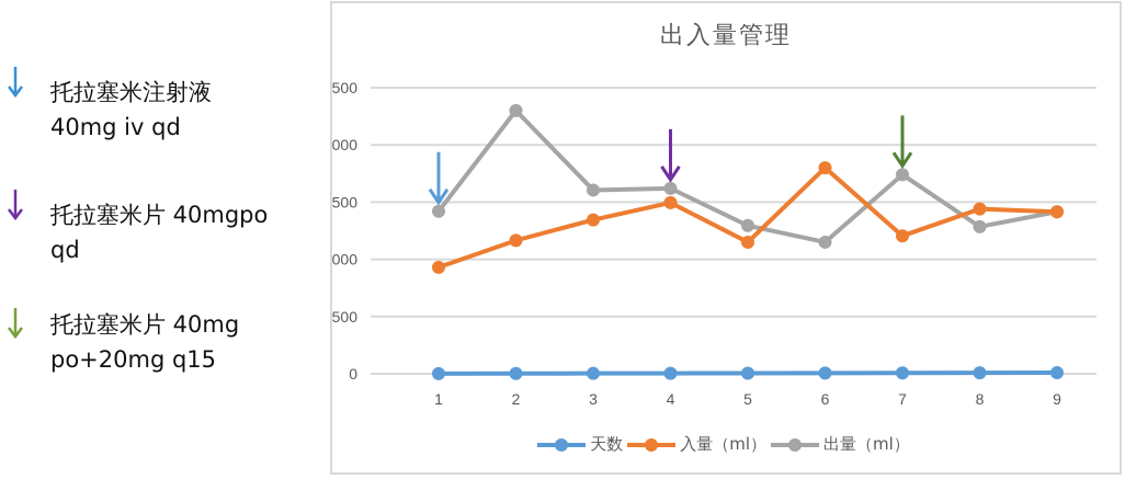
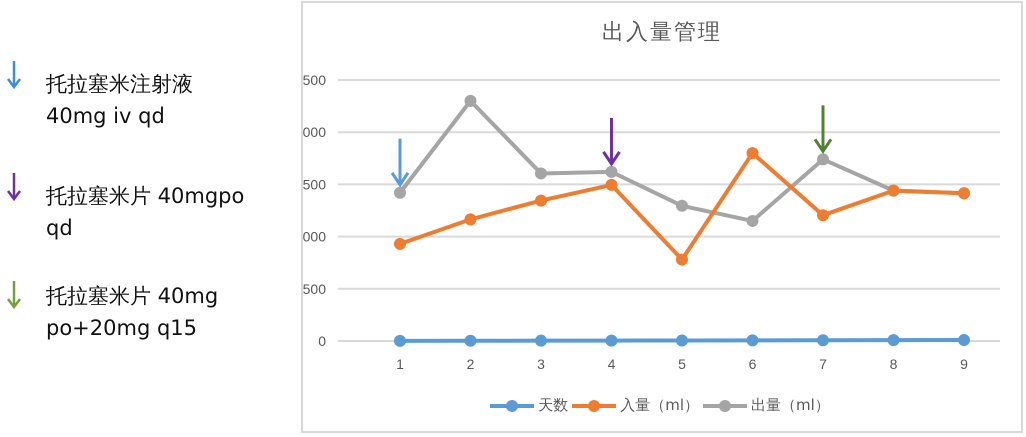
入量（ml）/5: 1150 -> 780
出量（ml）/8: 1280 -> 1440
